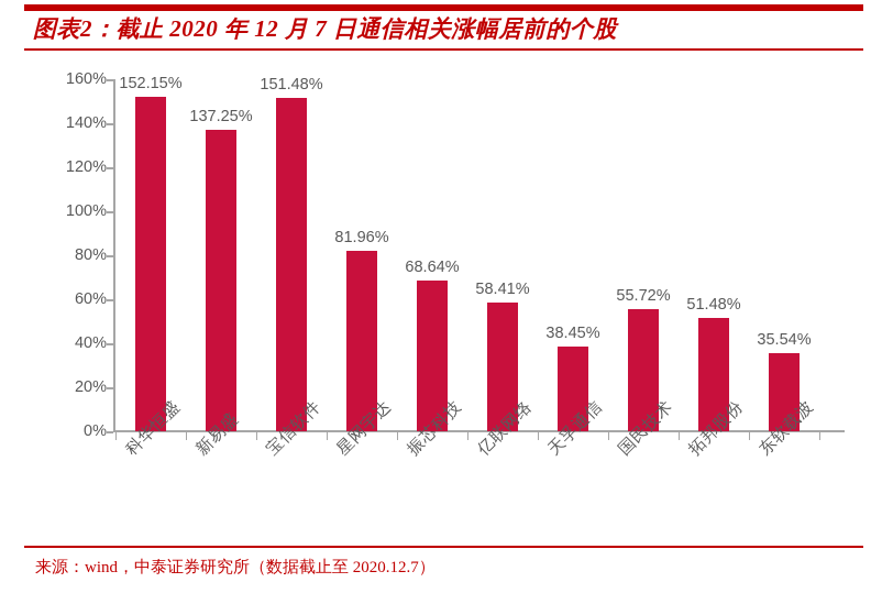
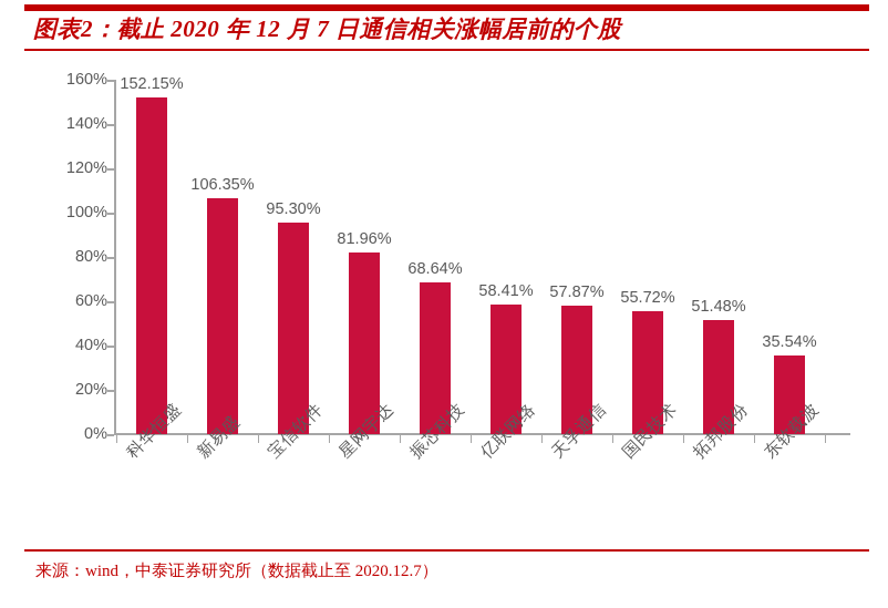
新易盛: 137.25% -> 106.35%
宝信软件: 151.48% -> 95.30%
天孚通信: 38.45% -> 57.87%
